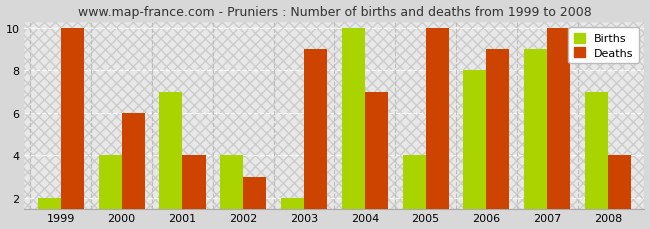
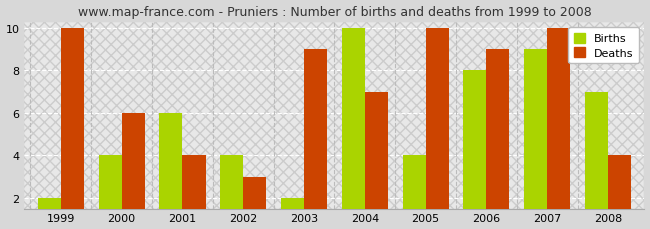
Births/2001: 7 -> 6
